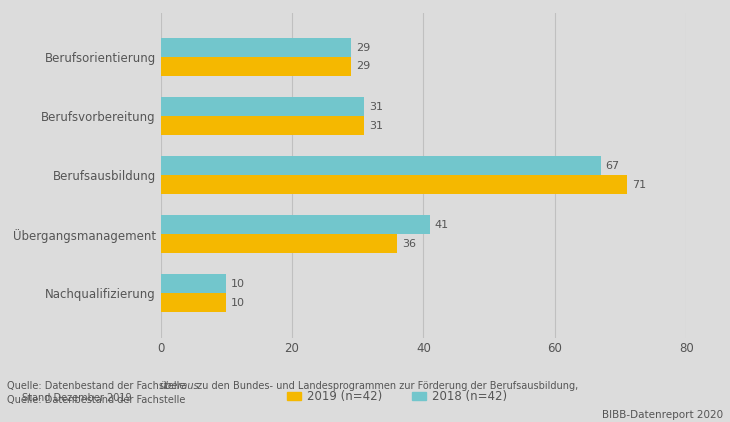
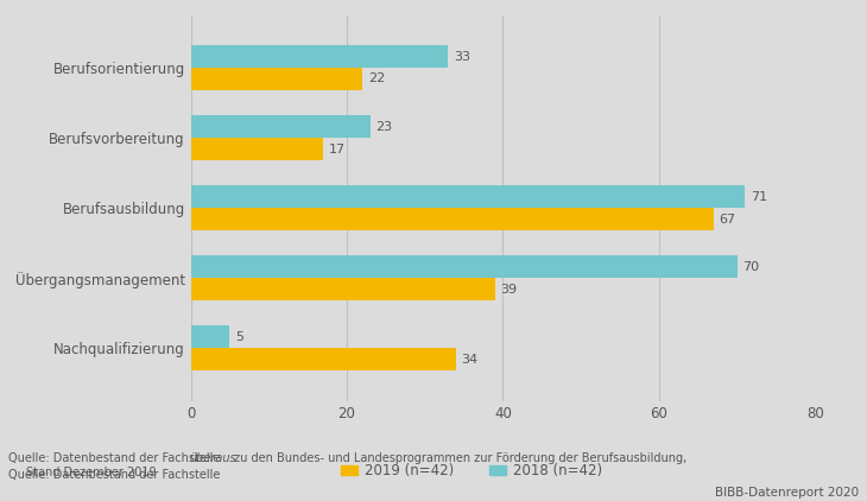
2018 (n=42)/Berufsorientierung: 29 -> 33
2019 (n=42)/Berufsorientierung: 29 -> 22
2018 (n=42)/Berufsvorbereitung: 31 -> 23
2019 (n=42)/Berufsvorbereitung: 31 -> 17
2018 (n=42)/Berufsausbildung: 67 -> 71
2019 (n=42)/Berufsausbildung: 71 -> 67
2018 (n=42)/Übergangsmanagement: 41 -> 70
2019 (n=42)/Übergangsmanagement: 36 -> 39
2018 (n=42)/Nachqualifizierung: 10 -> 5
2019 (n=42)/Nachqualifizierung: 10 -> 34
